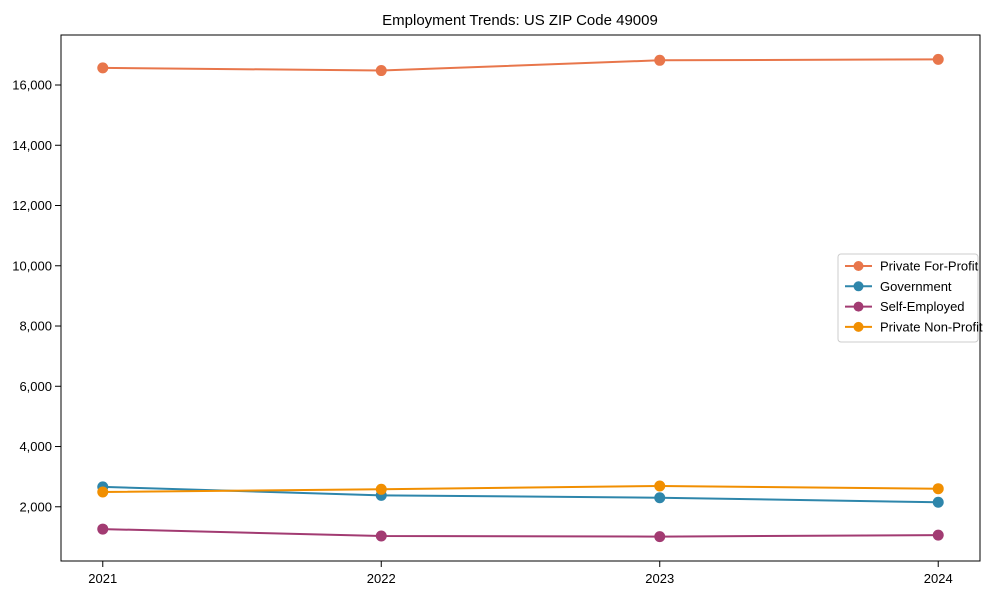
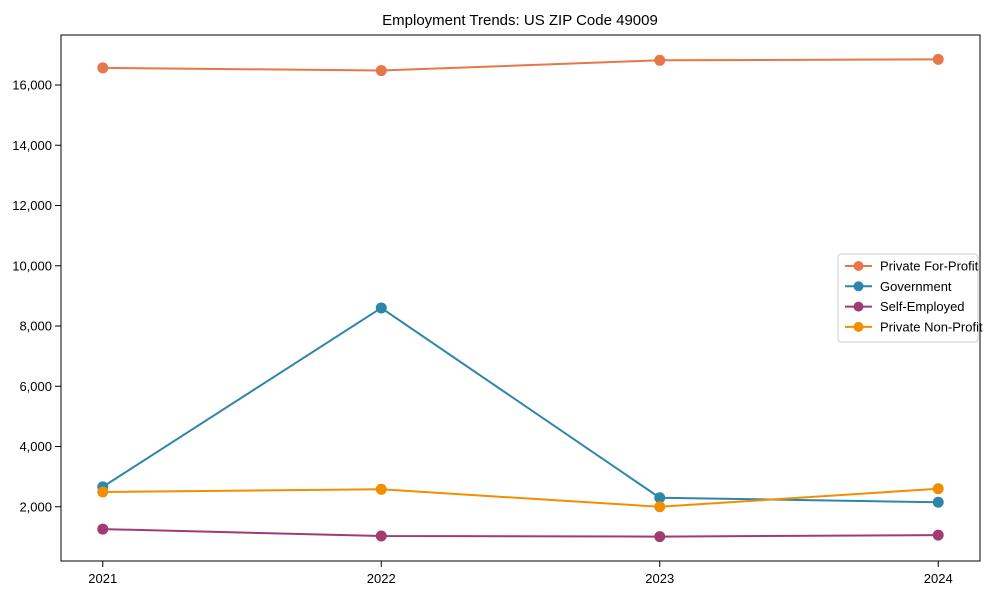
Government/2022: 2400 -> 8600
Private Non-Profit/2023: 2700 -> 2000
